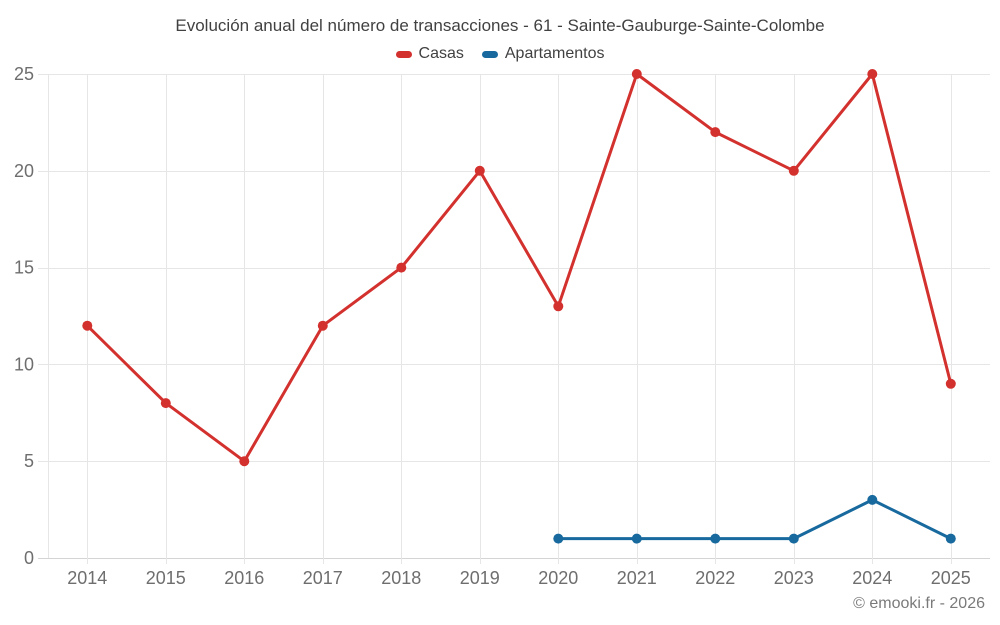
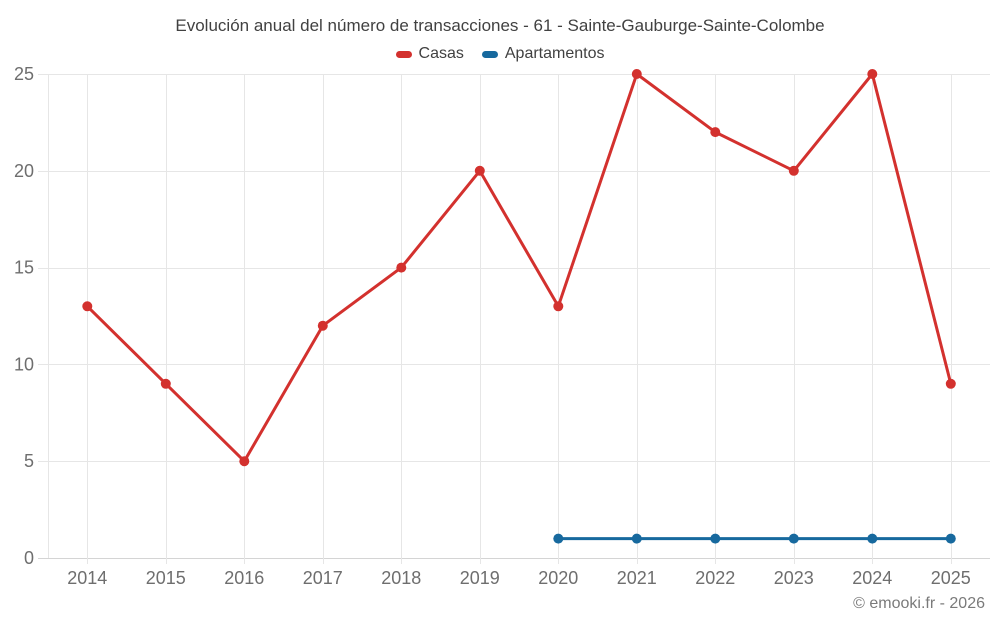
Casas/2014: 12 -> 13
Casas/2015: 8 -> 9
Apartamentos/2024: 3 -> 1
